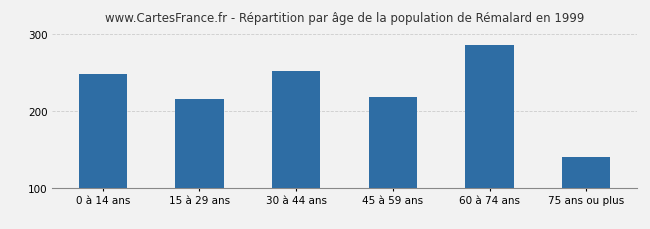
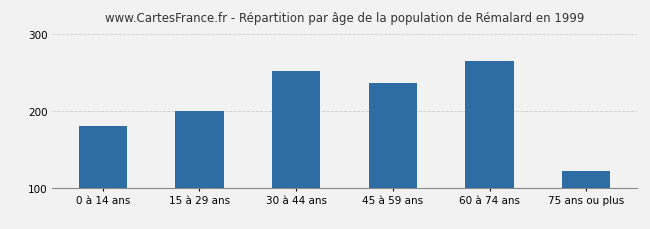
0 à 14 ans: 248 -> 181
15 à 29 ans: 216 -> 200
45 à 59 ans: 218 -> 237
60 à 74 ans: 286 -> 265
75 ans ou plus: 140 -> 122
